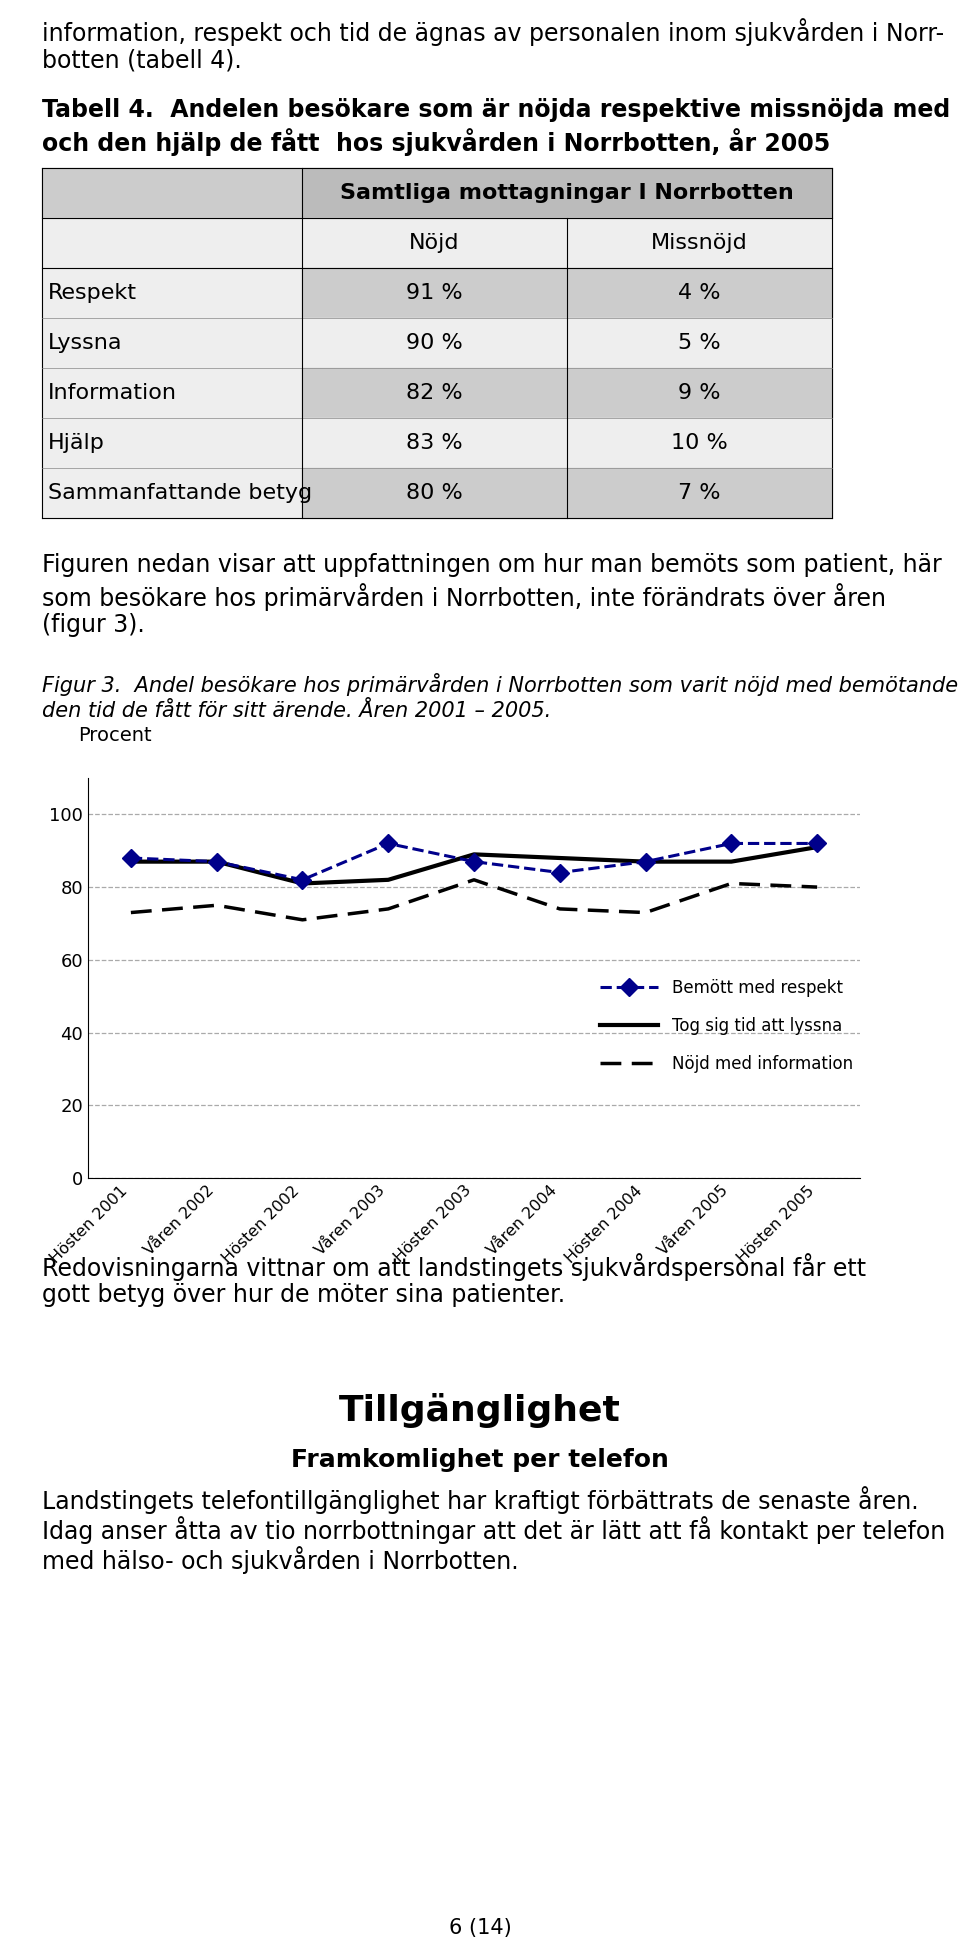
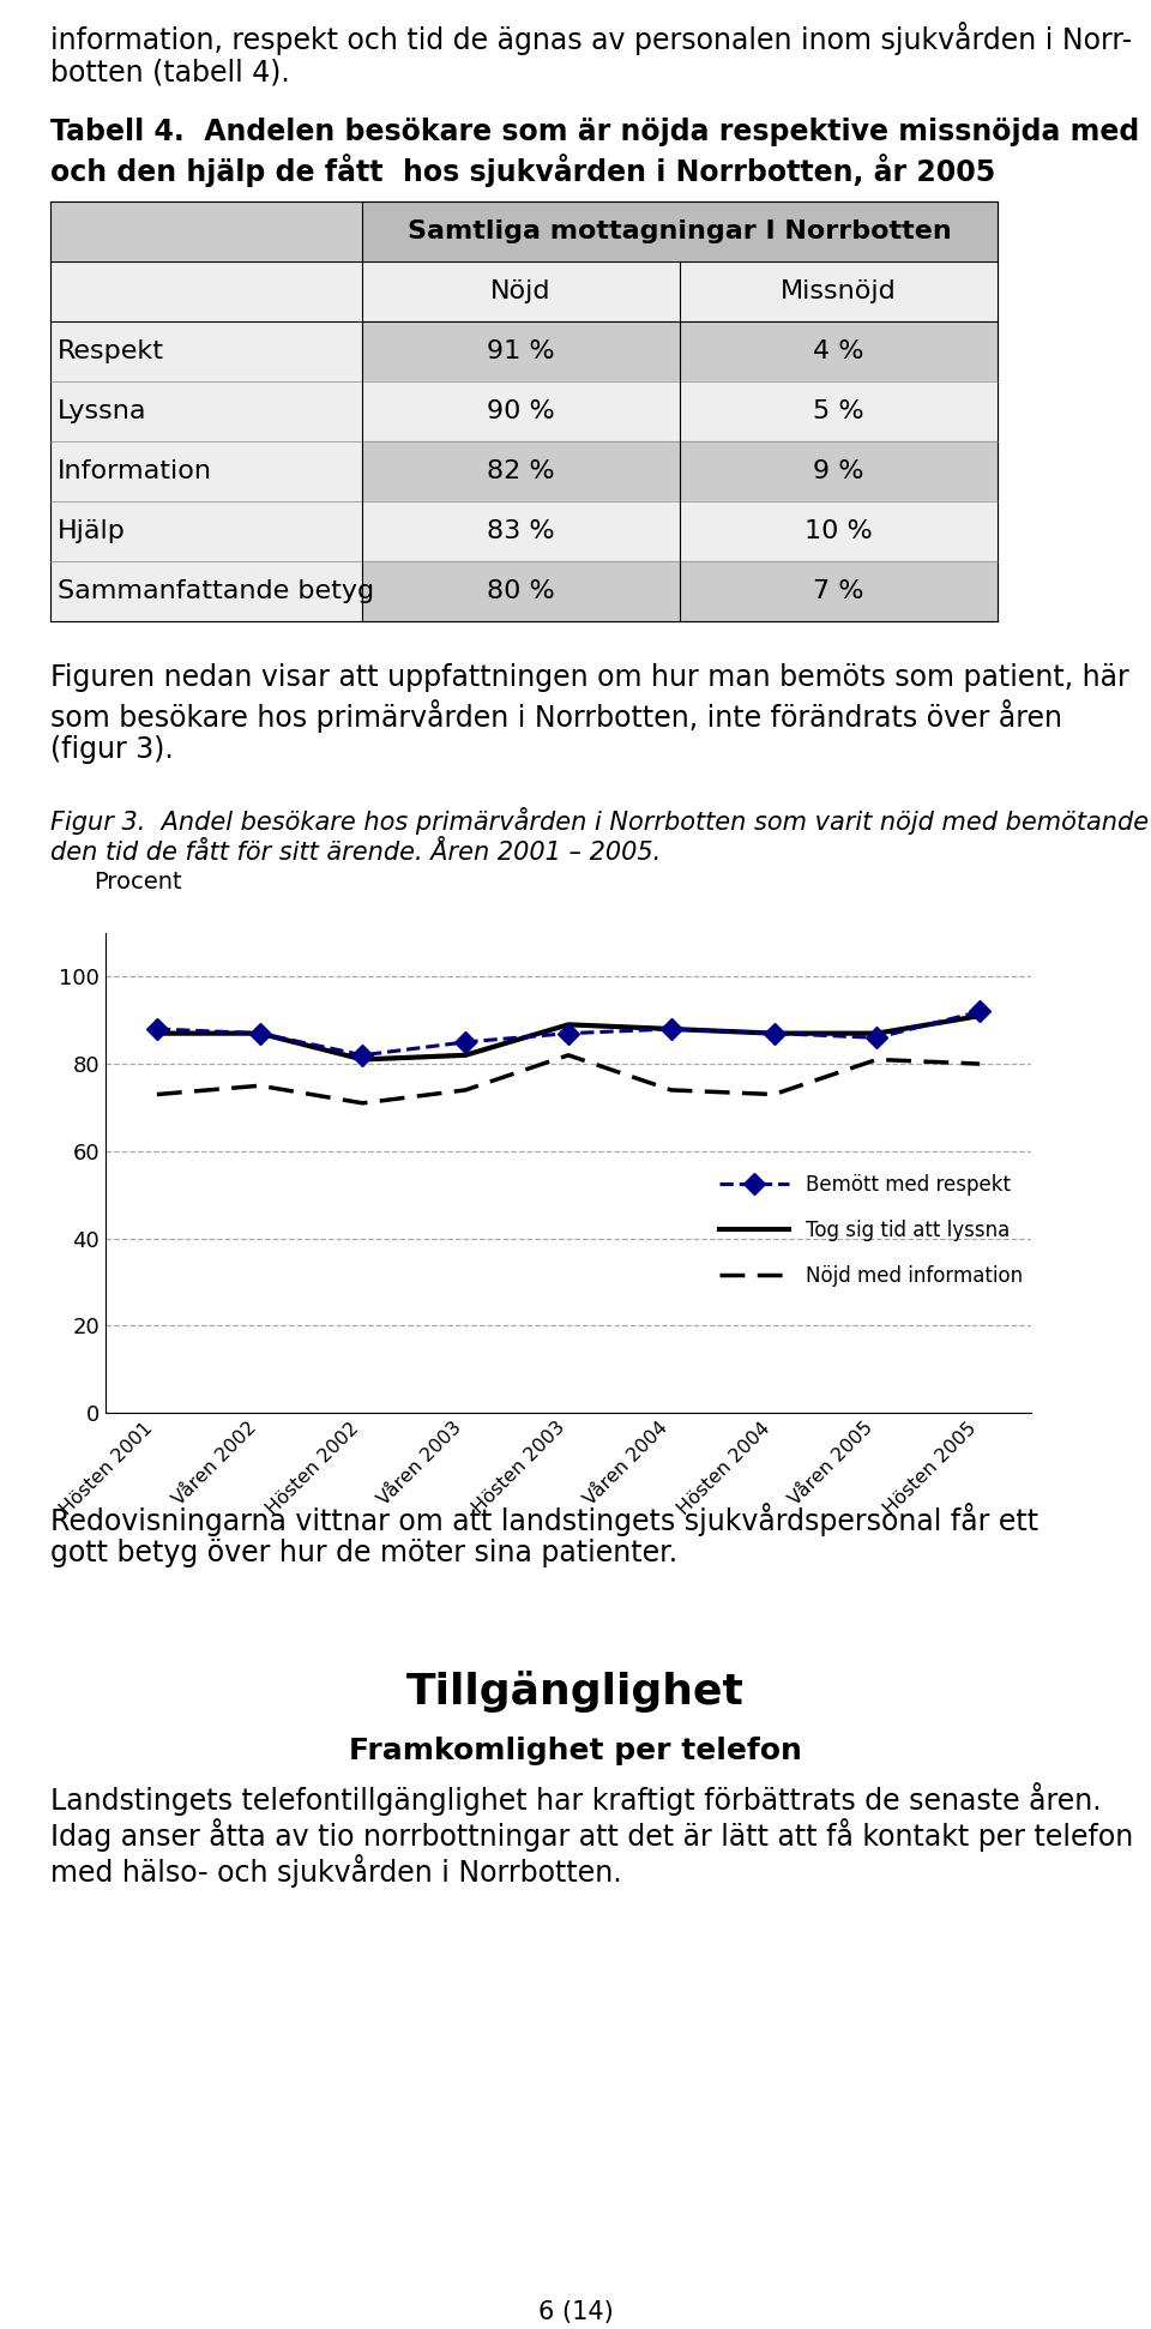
Bemött med respekt/Våren 2003: 92 -> 85
Bemött med respekt/Våren 2004: 84 -> 88
Bemött med respekt/Våren 2005: 92 -> 86
